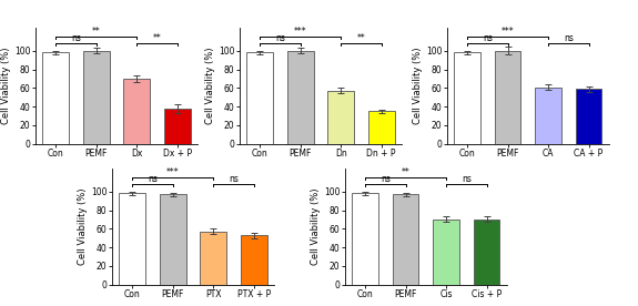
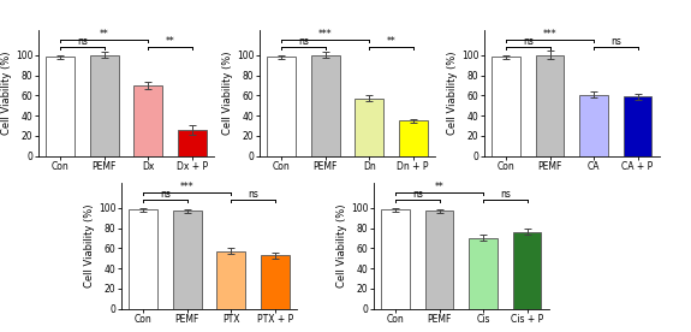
Dx + P: 38 -> 26
Cis + P: 70 -> 76
